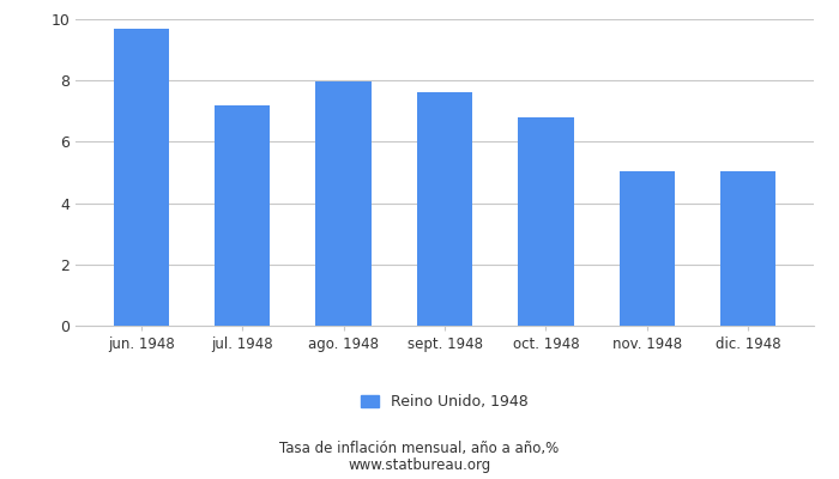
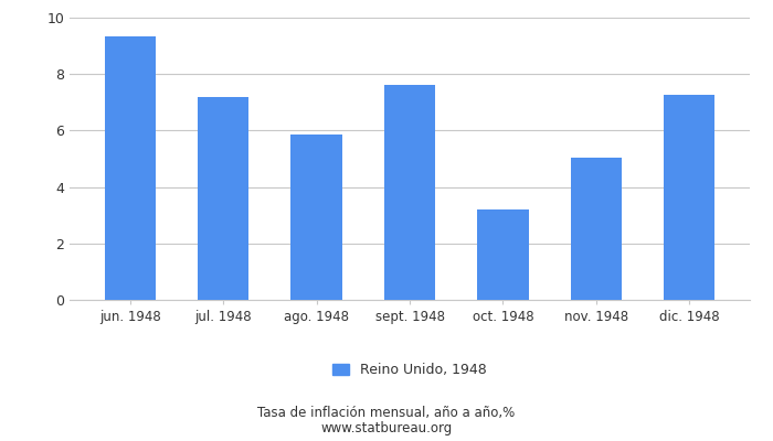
jun. 1948: 9.70 -> 9.35
ago. 1948: 7.95 -> 5.85
oct. 1948: 6.80 -> 3.20
dic. 1948: 5.05 -> 7.25
